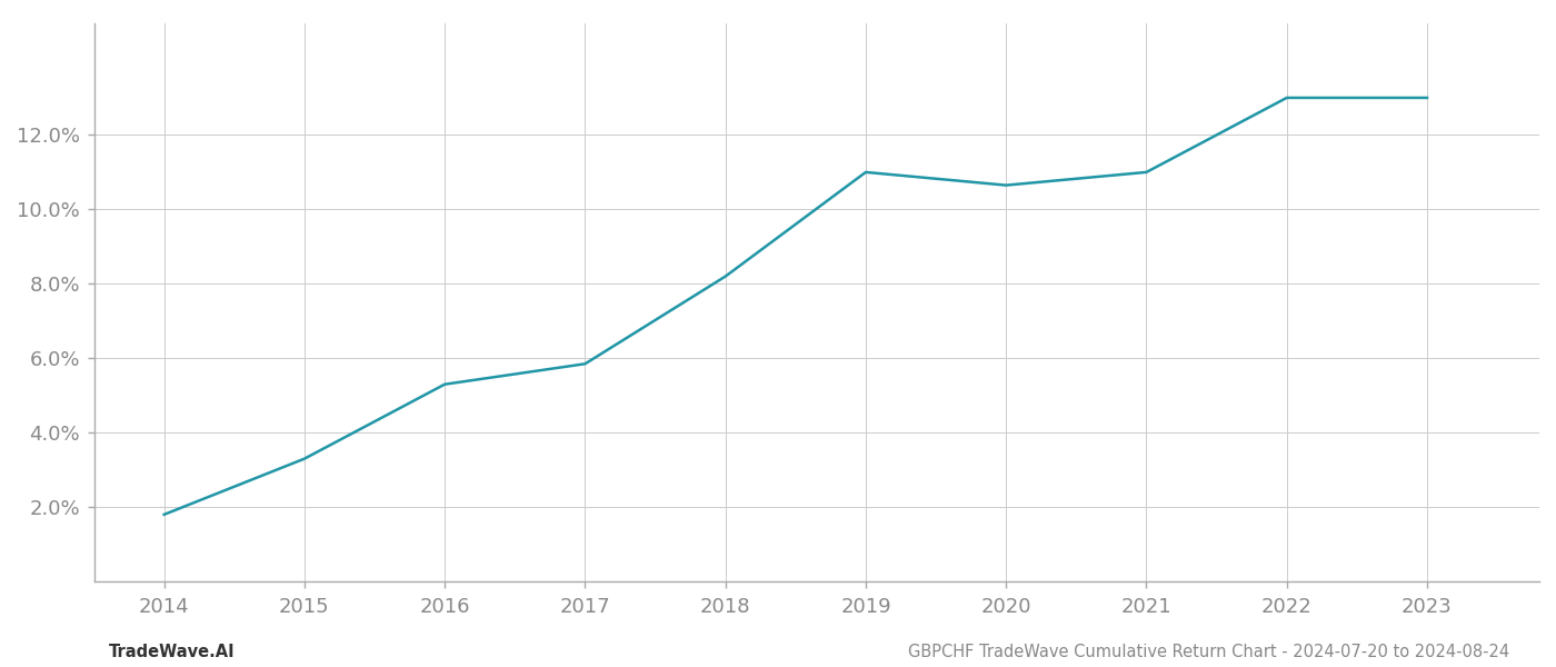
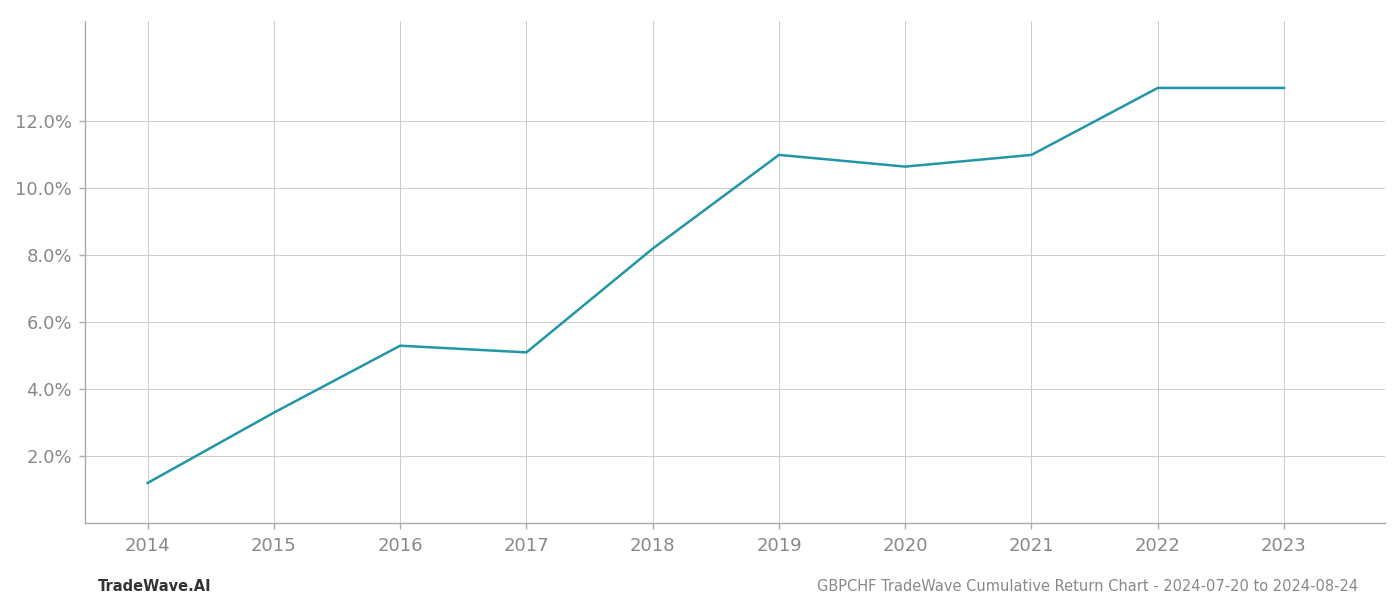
2014: 1.80% -> 1.20%
2017: 5.85% -> 5.10%
